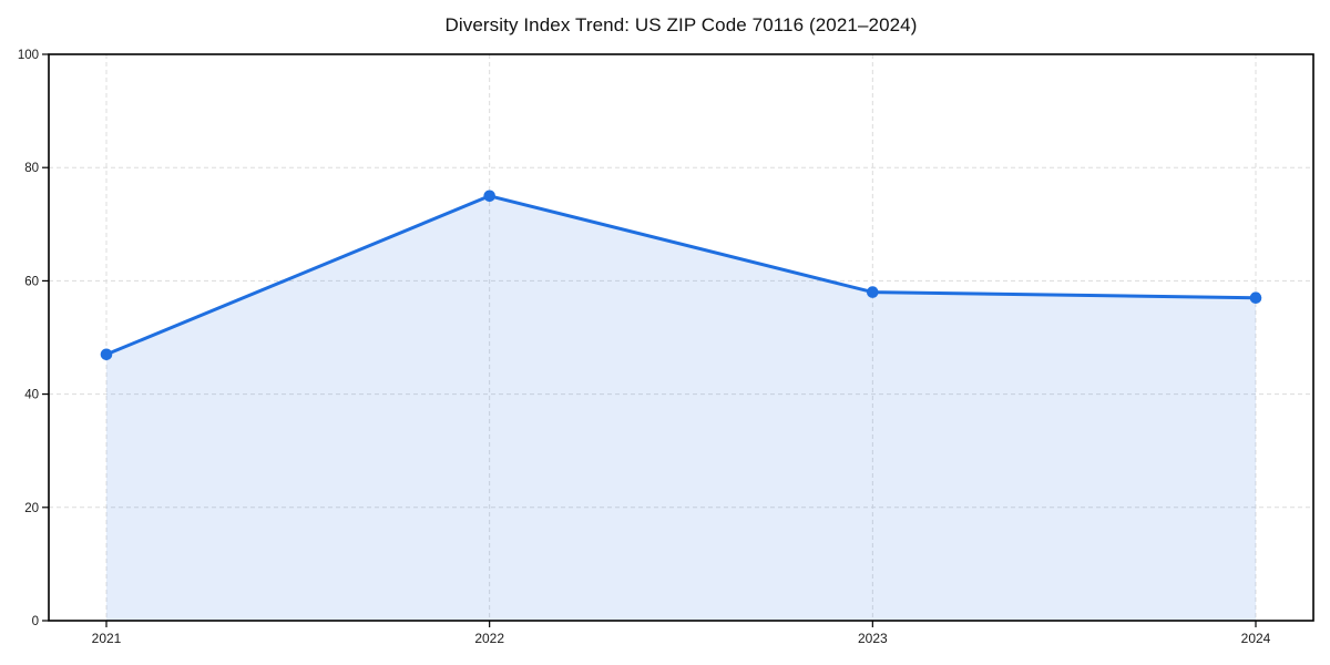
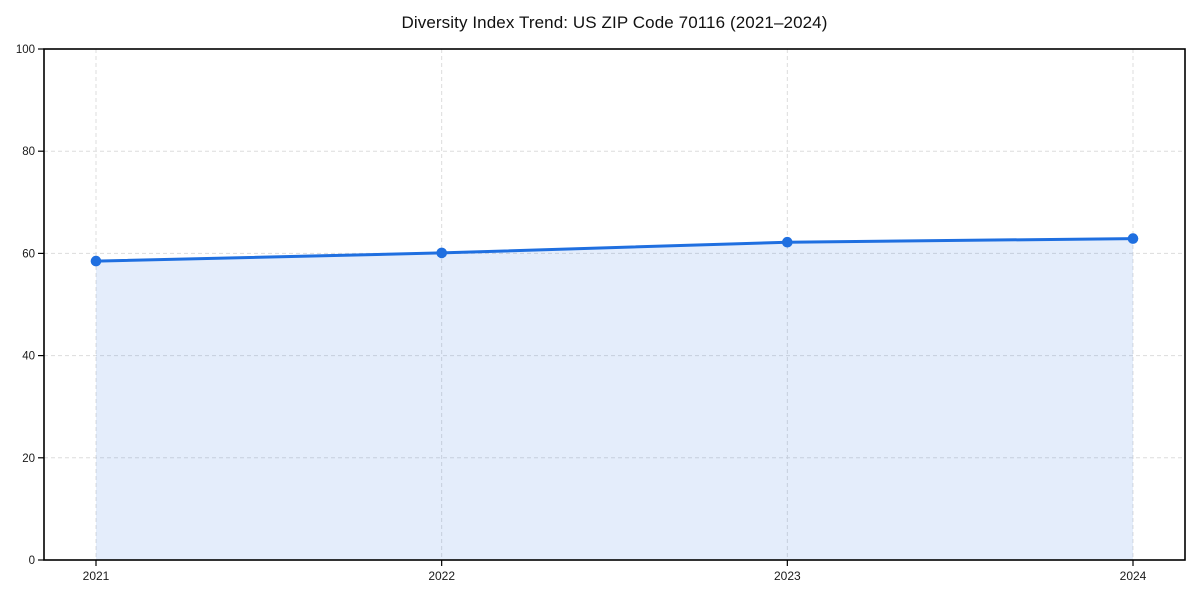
2021: 47 -> 58
2022: 75 -> 60
2023: 58 -> 62
2024: 57 -> 63
